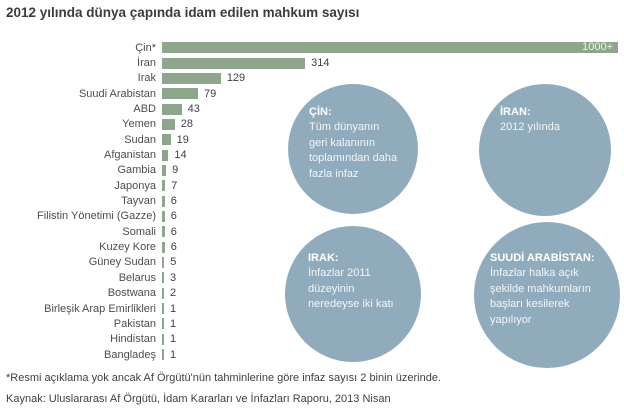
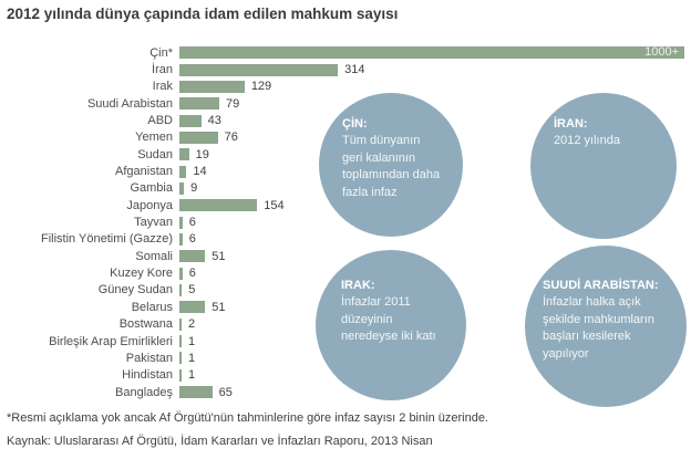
Yemen: 28 -> 76
Japonya: 7 -> 154
Somali: 6 -> 51
Belarus: 3 -> 51
Bangladeş: 1 -> 65
